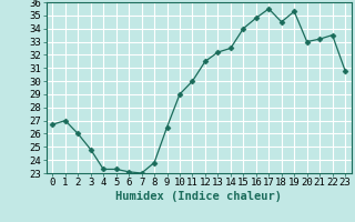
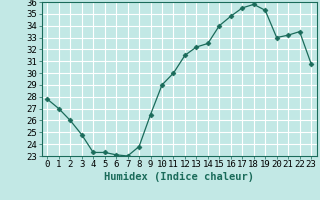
0: 26.7 -> 27.8
18: 34.5 -> 35.8
